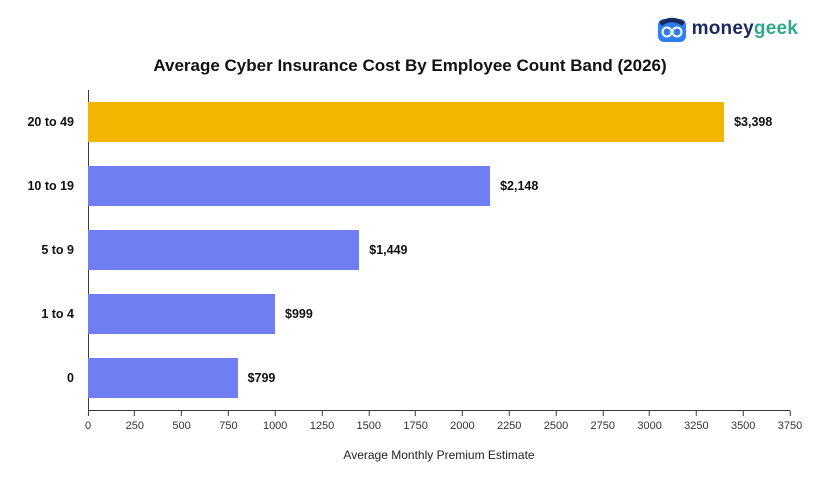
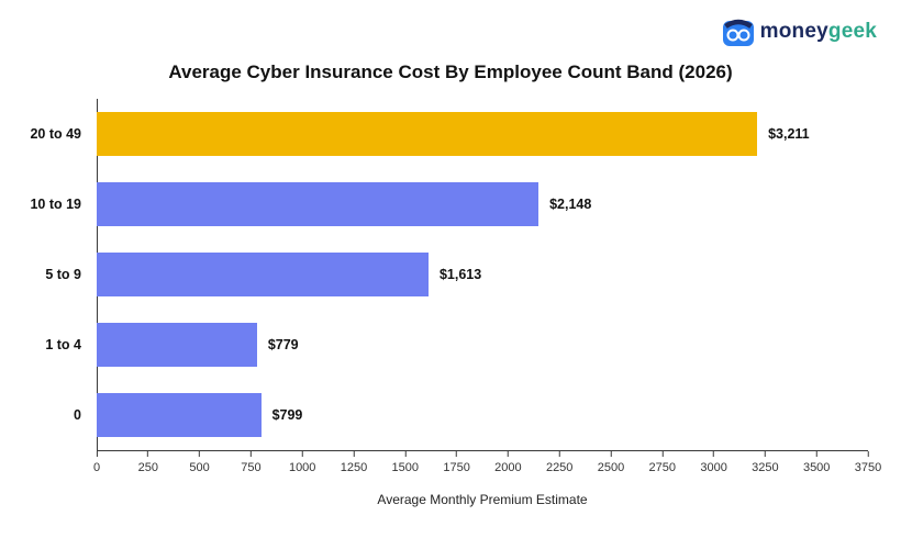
20 to 49: $3,398 -> $3,211
5 to 9: $1,449 -> $1,613
1 to 4: $999 -> $779
